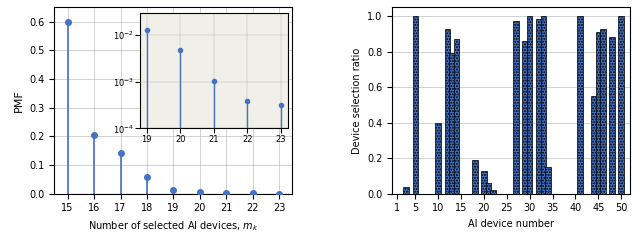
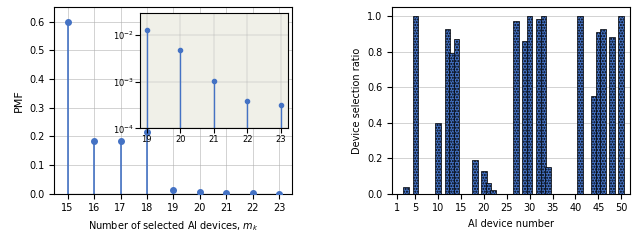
16: 0.205 -> 0.185
17: 0.143 -> 0.185
18: 0.057 -> 0.215
